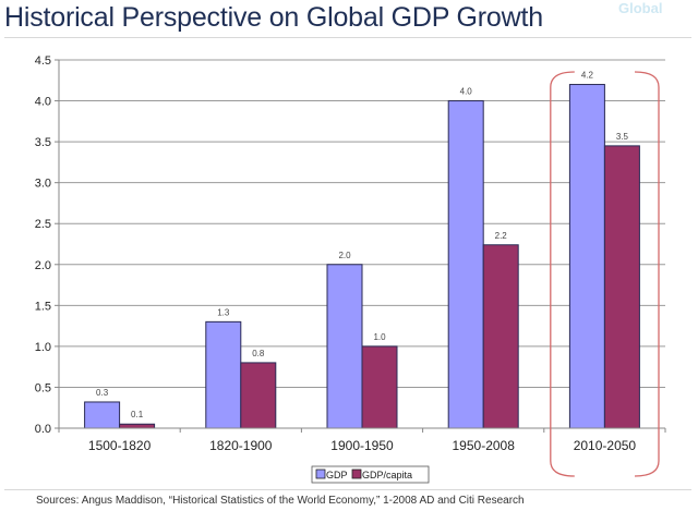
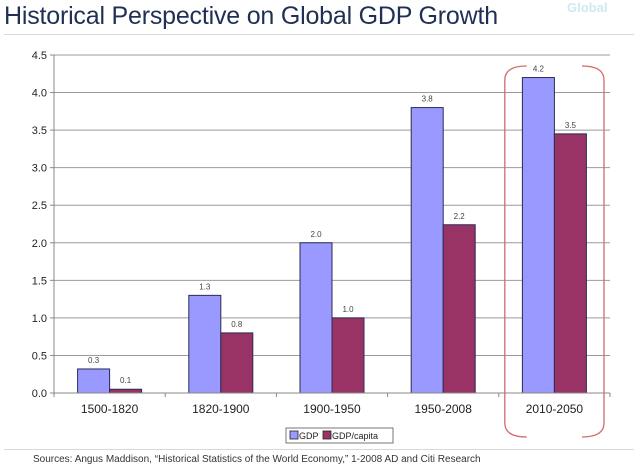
GDP/1950-2008: 4.0 -> 3.8
